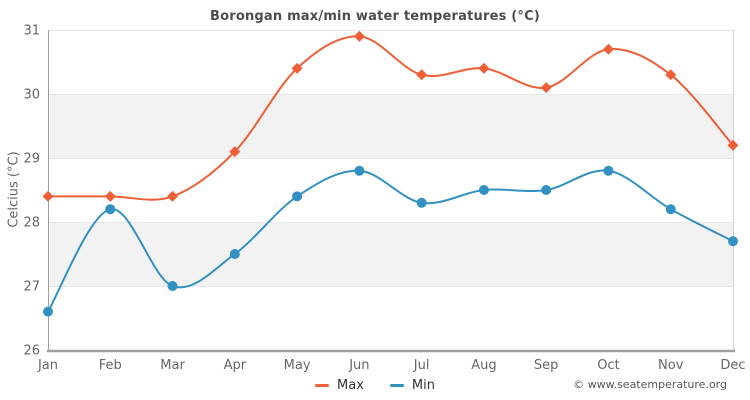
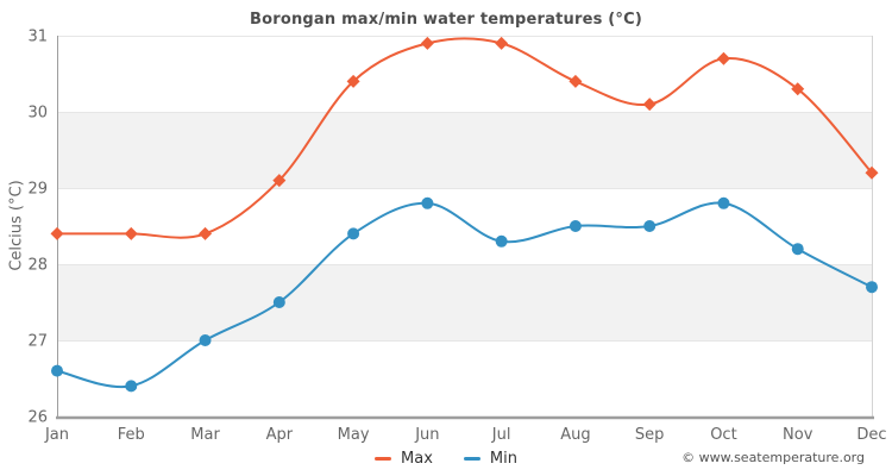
Min/Feb: 28.2 -> 26.4
Max/Jul: 30.3 -> 30.9
